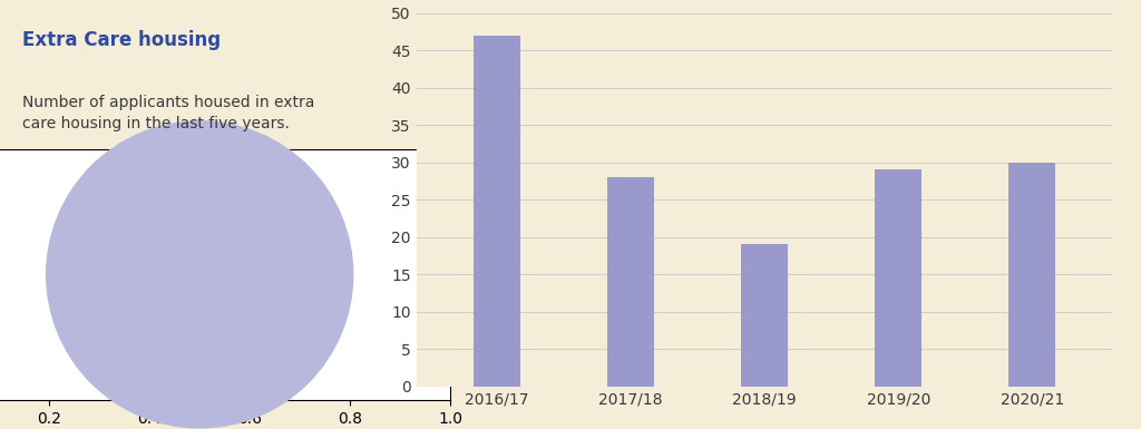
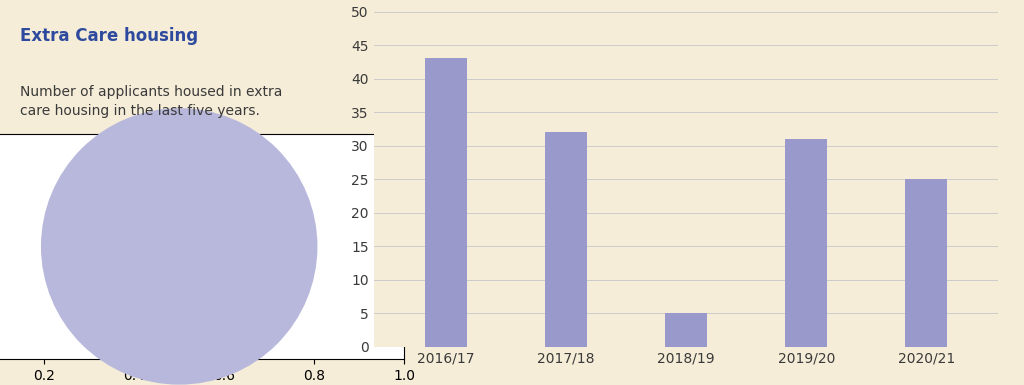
2016/17: 47 -> 43
2017/18: 28 -> 32
2018/19: 19 -> 5
2019/20: 29 -> 31
2020/21: 30 -> 25
